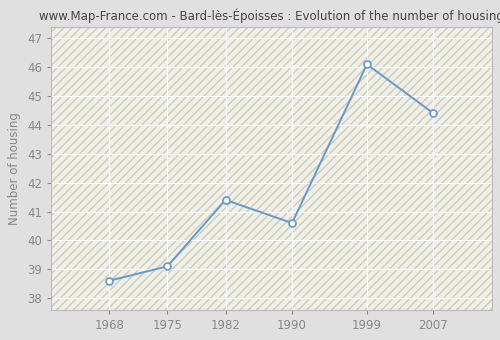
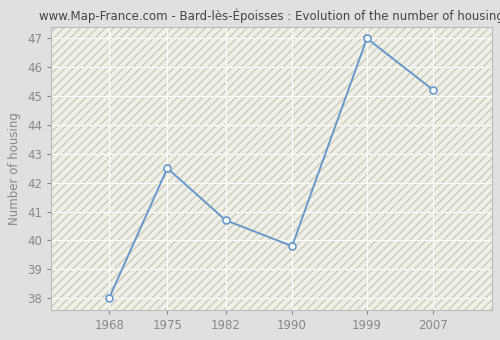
1968: 38.6 -> 38.0
1975: 39.1 -> 42.5
1982: 41.4 -> 40.7
1990: 40.6 -> 39.8
1999: 46.1 -> 47.0
2007: 44.4 -> 45.2
